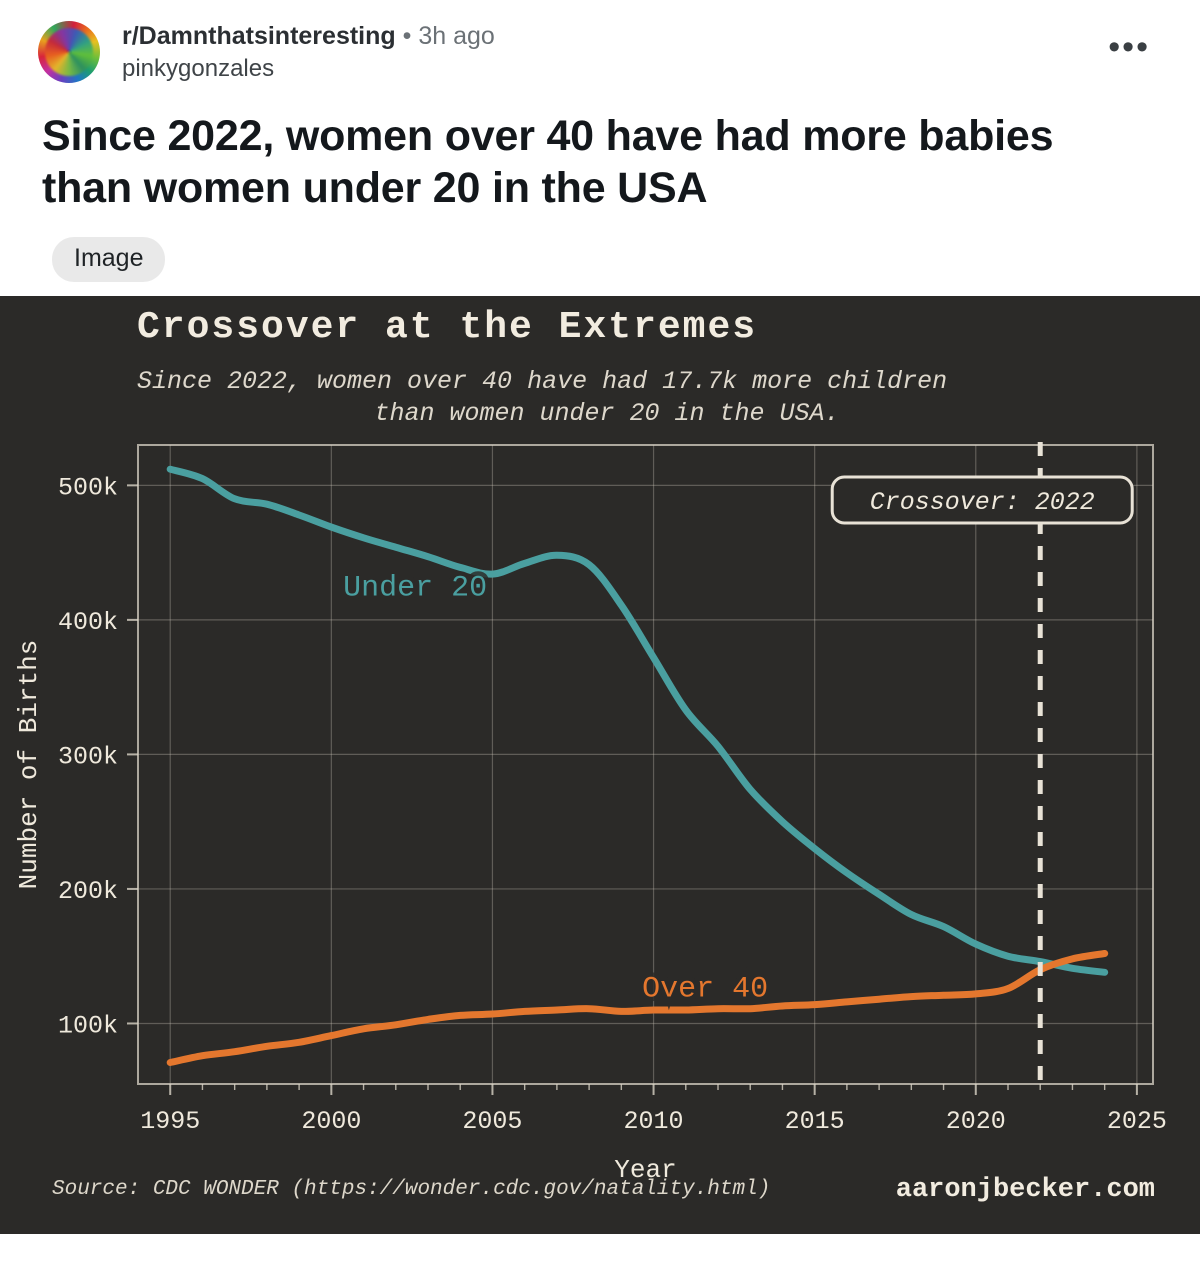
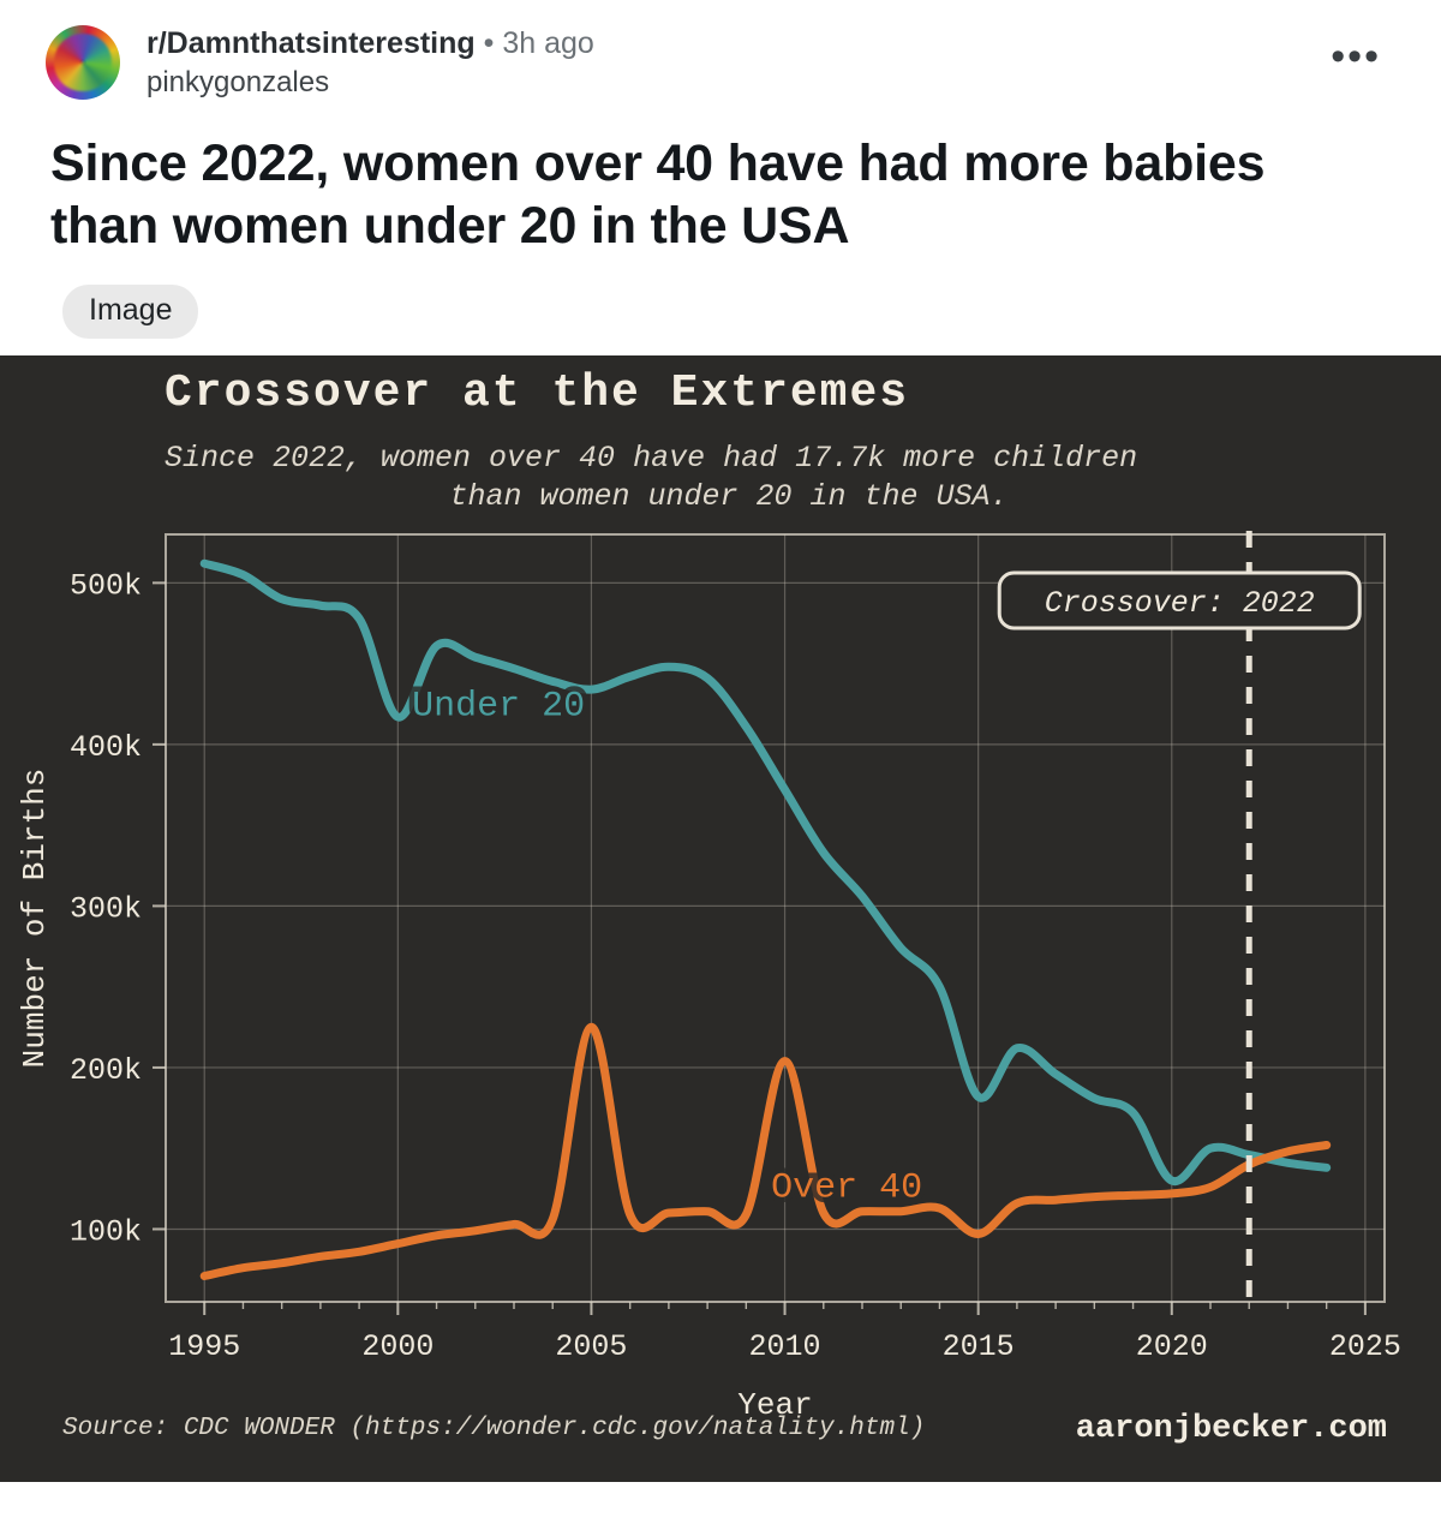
Under 20/2000: 469k -> 417k
Over 40/2005: 107k -> 225k
Over 40/2010: 110k -> 204k
Under 20/2015: 230k -> 182k
Over 40/2015: 114k -> 97k
Under 20/2020: 159k -> 130k
